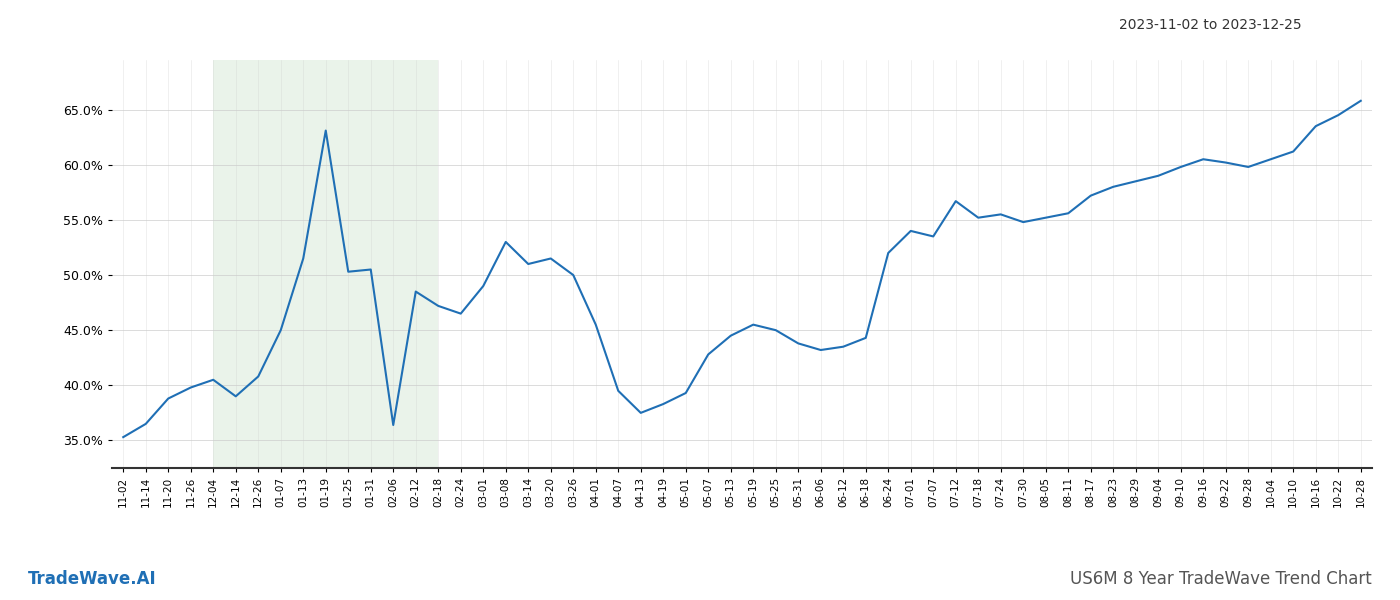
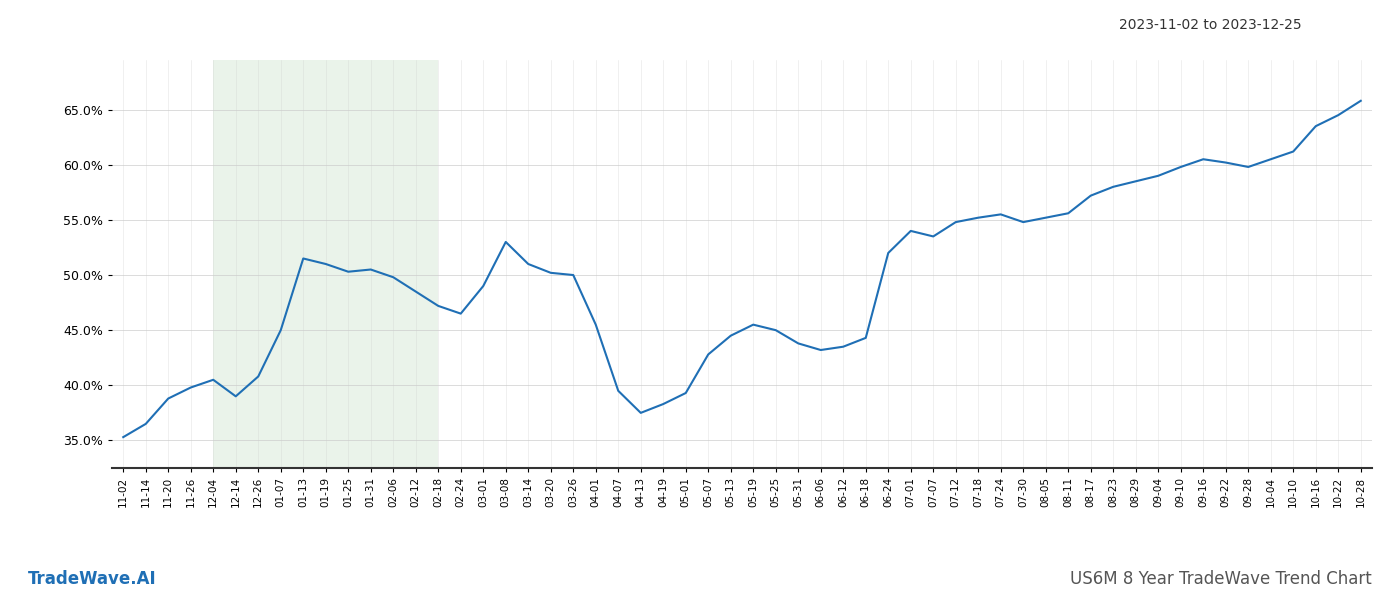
01-19: 63.1% -> 51.0%
02-06: 36.4% -> 49.8%
03-20: 51.5% -> 50.2%
07-12: 56.7% -> 54.8%
